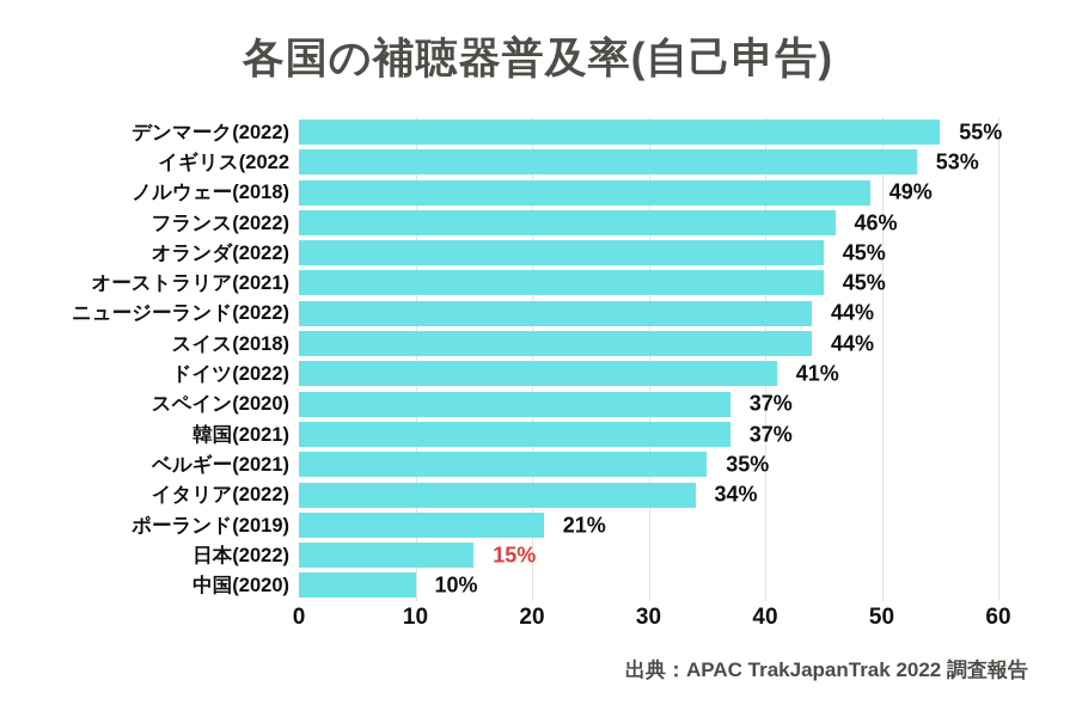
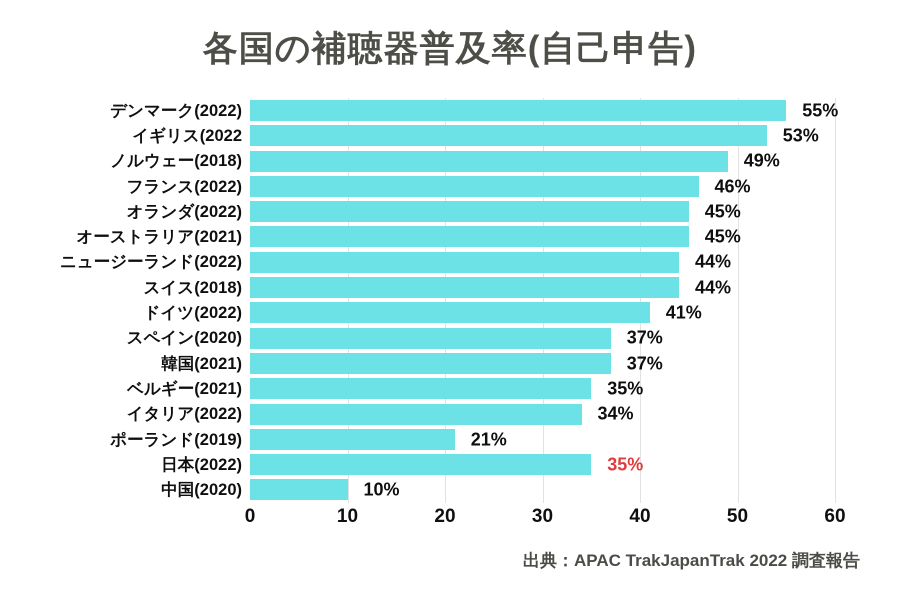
日本(2022): 15% -> 35%
